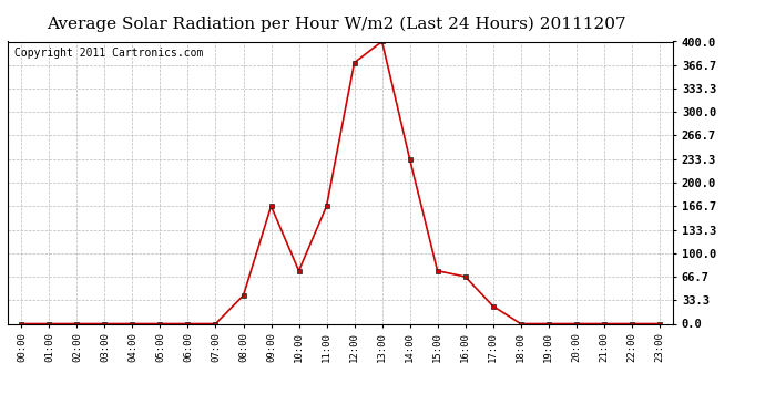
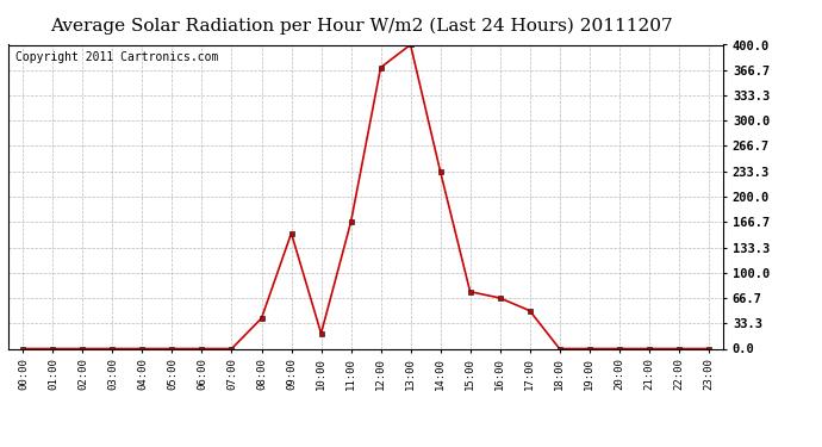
09:00: 167 -> 152
10:00: 75 -> 20
17:00: 25 -> 50
